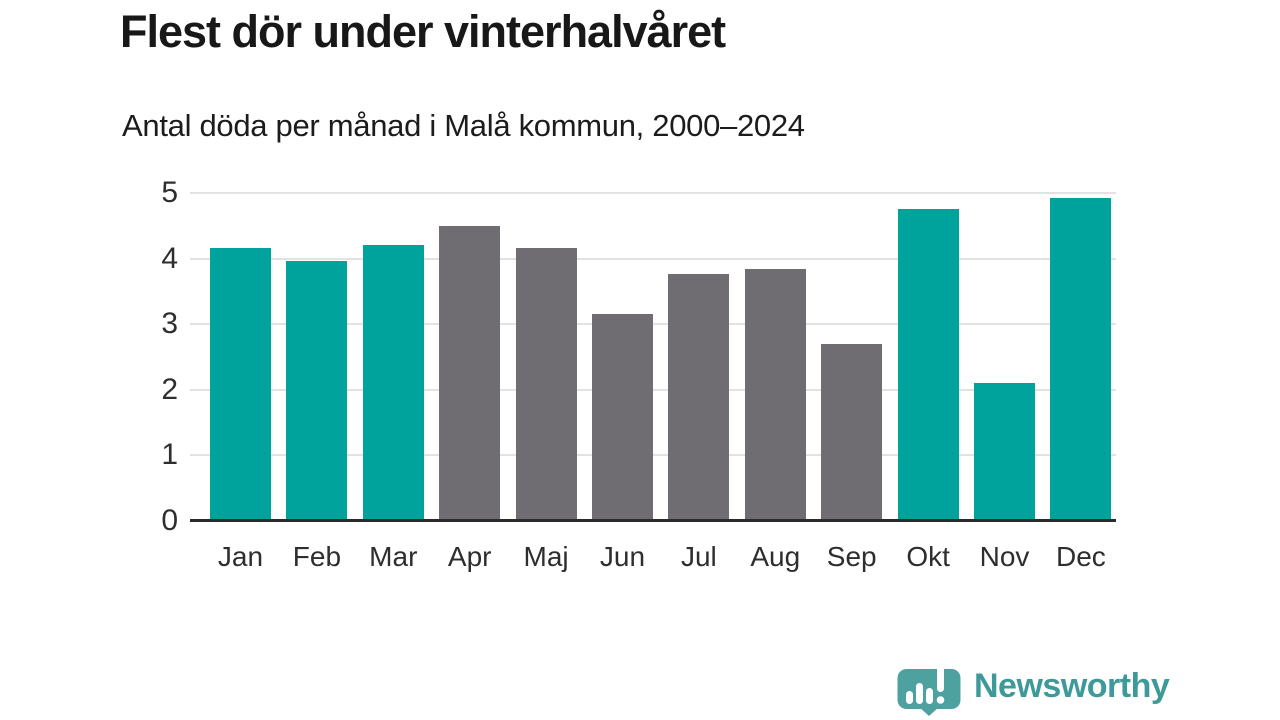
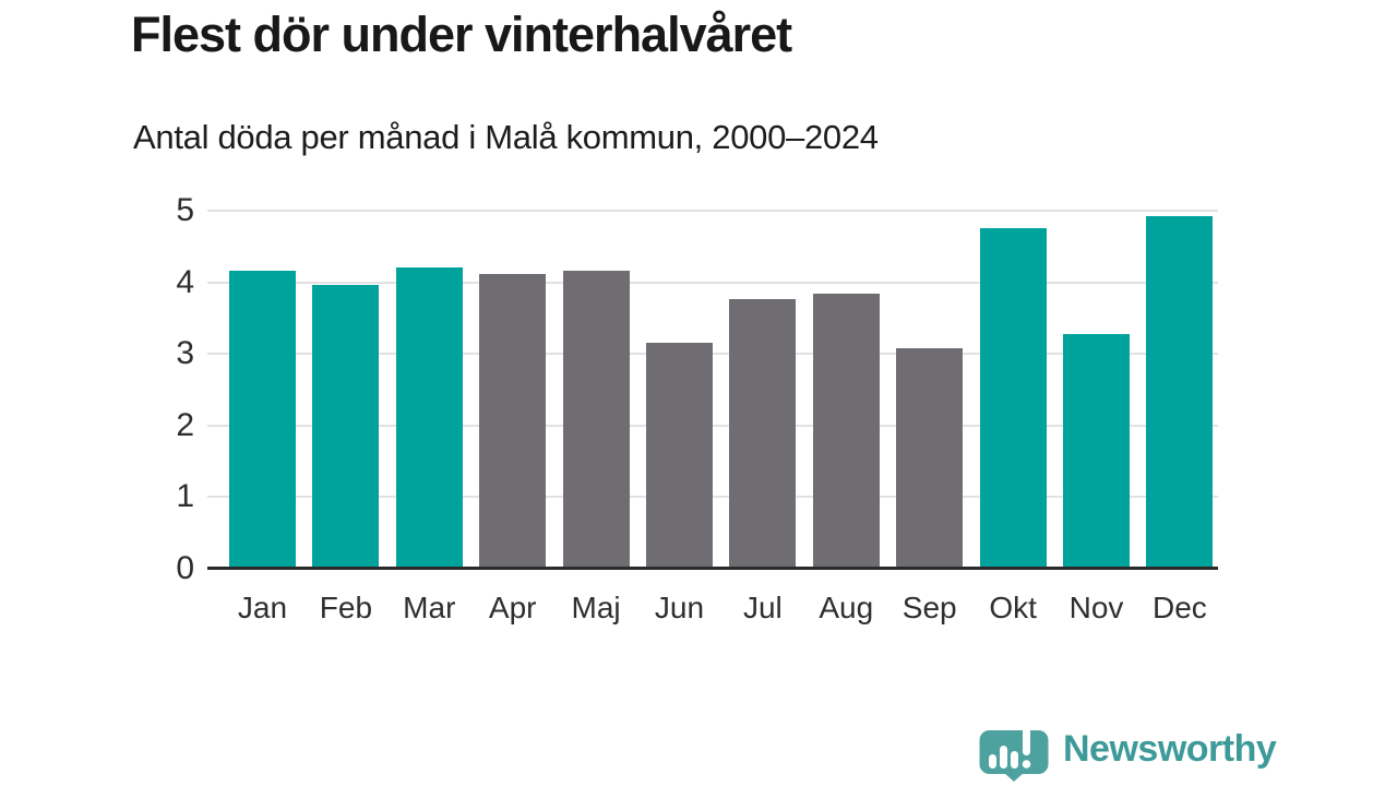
Apr: 4.5 -> 4.1
Sep: 2.7 -> 3.1
Nov: 2.1 -> 3.3
